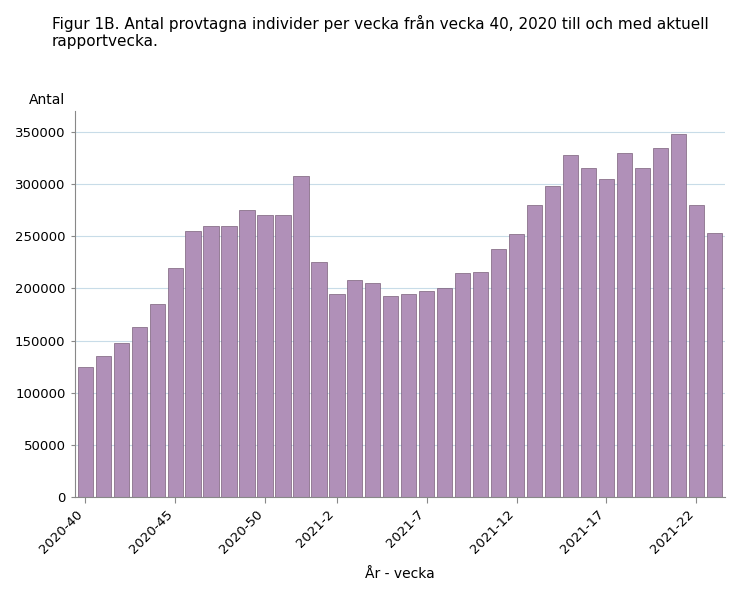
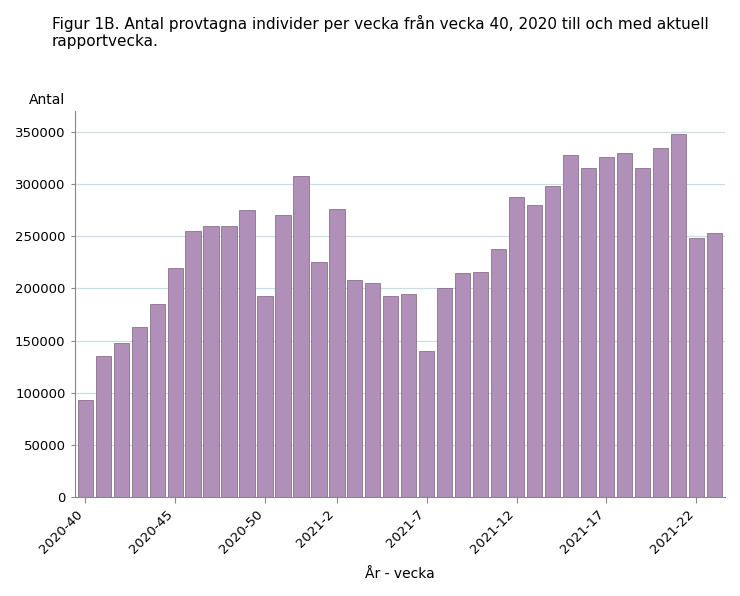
2020-40: 125000 -> 93000
2020-50: 270000 -> 193000
2021-2: 195000 -> 276000
2021-7: 197000 -> 140000
2021-12: 252000 -> 288000
2021-17: 305000 -> 326000
2021-22: 280000 -> 248000
